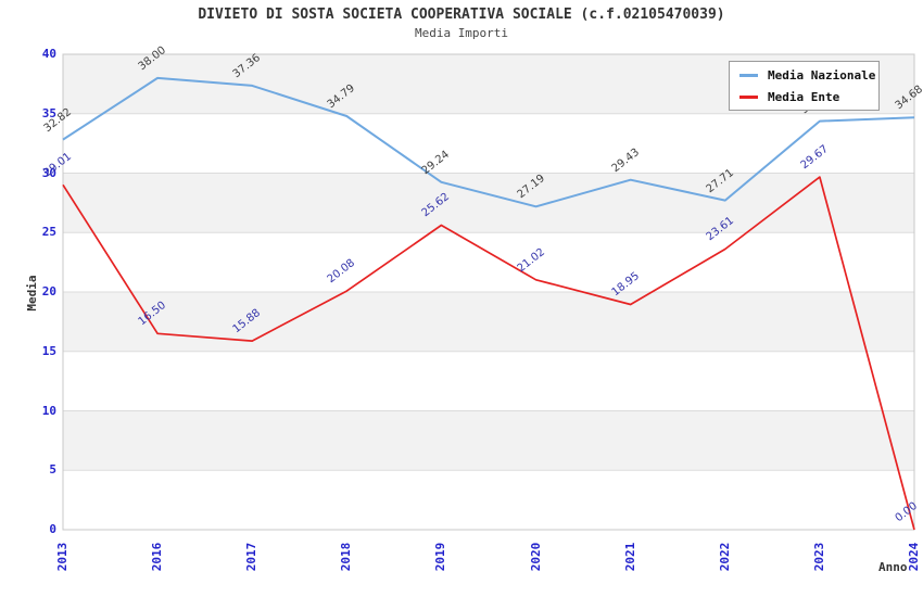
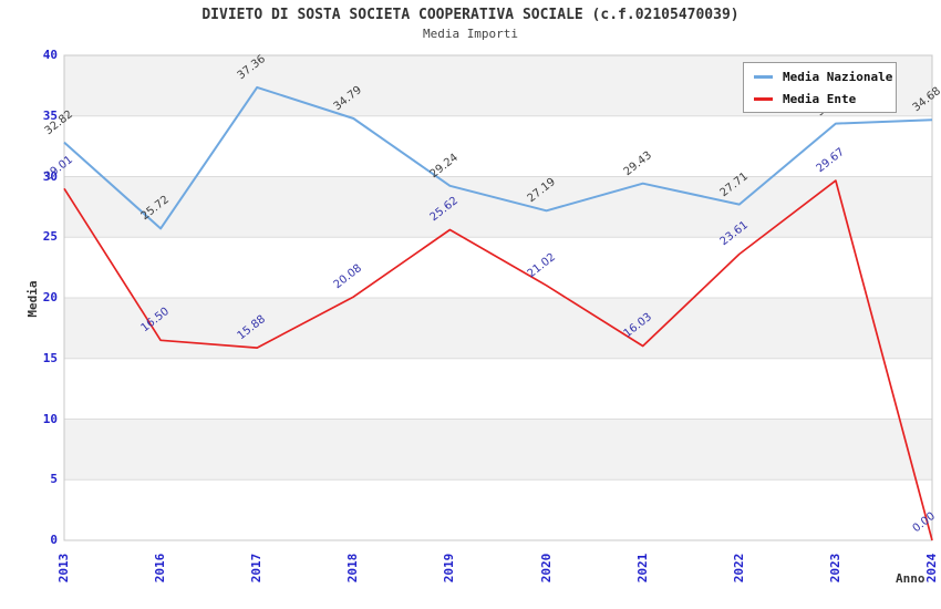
Media Nazionale/2016: 38.00 -> 25.72
Media Ente/2021: 18.95 -> 16.03
